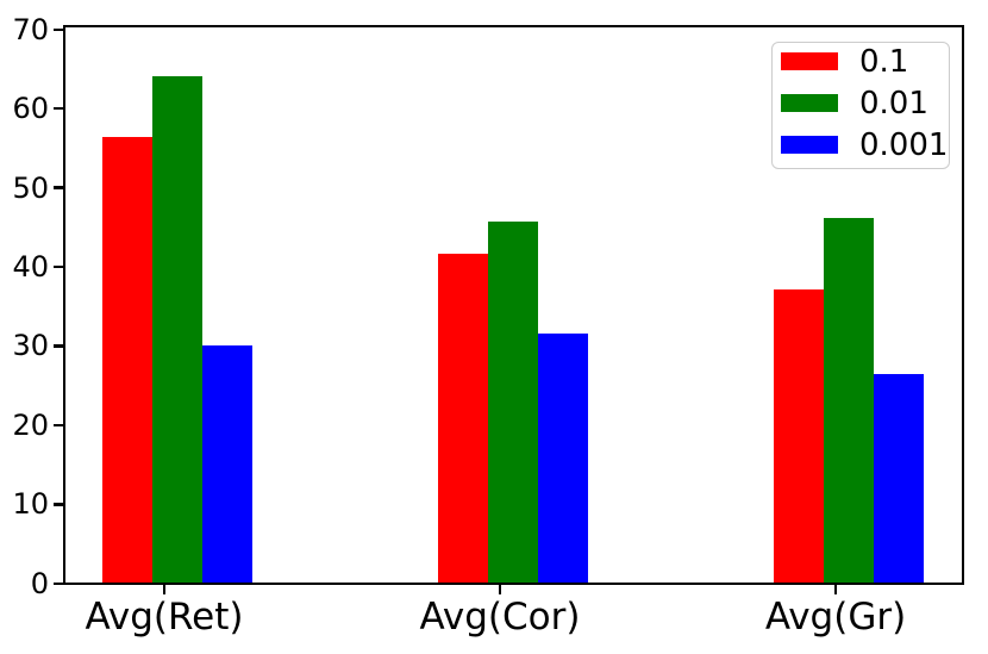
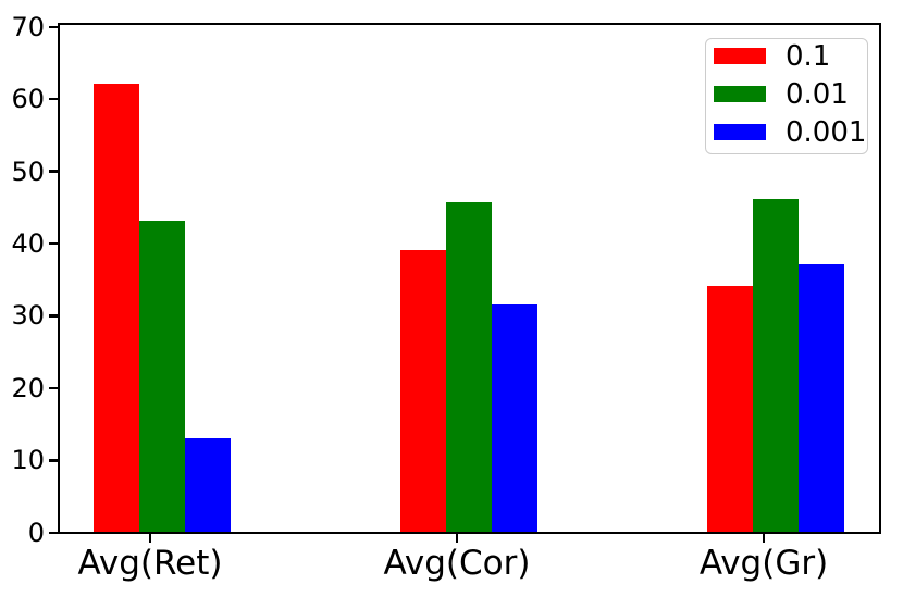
0.1/Avg(Ret): 56 -> 62
0.01/Avg(Ret): 64 -> 43
0.001/Avg(Ret): 30 -> 13
0.1/Avg(Cor): 42 -> 39
0.1/Avg(Gr): 37 -> 34
0.001/Avg(Gr): 26 -> 37
